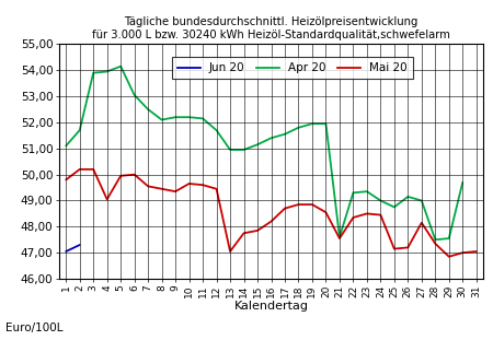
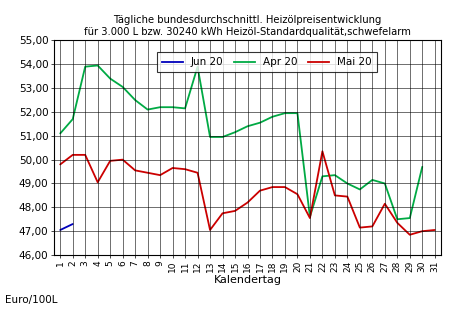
Apr 20/5: 54,15 -> 53,40
Apr 20/12: 51,70 -> 53,90
Mai 20/22: 48,35 -> 50,35
